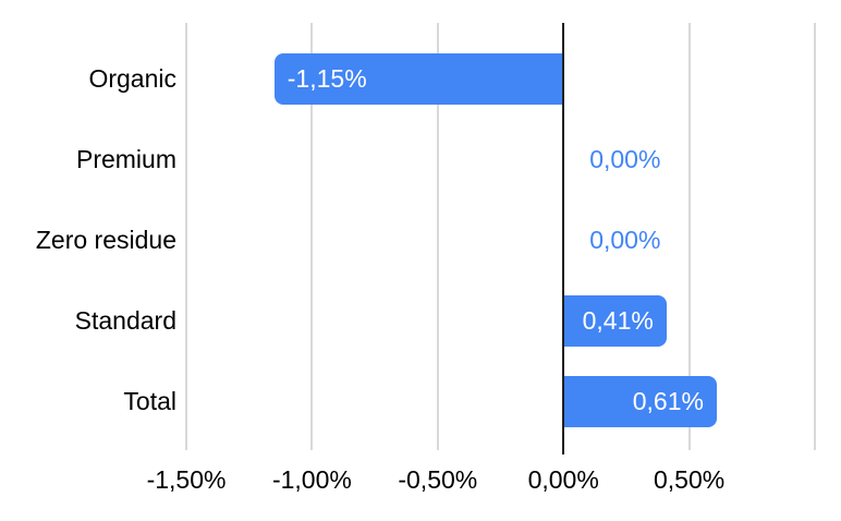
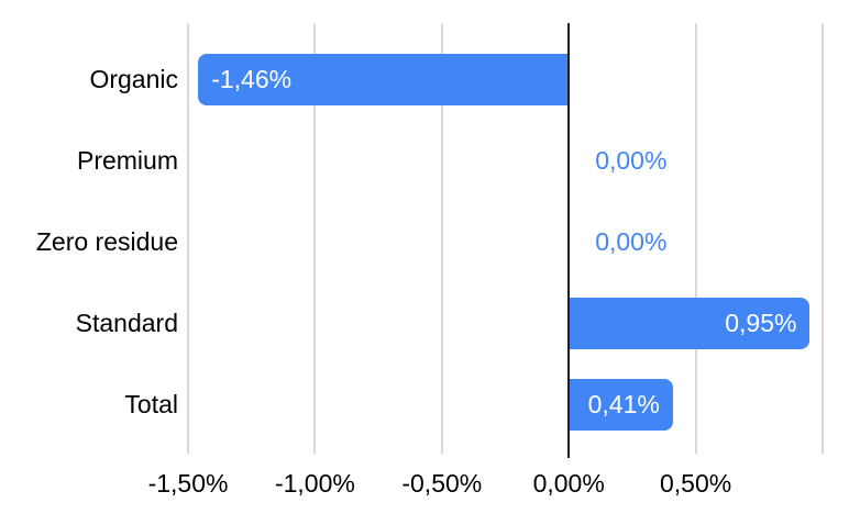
Organic: -1,15% -> -1,46%
Standard: 0,41% -> 0,95%
Total: 0,61% -> 0,41%
